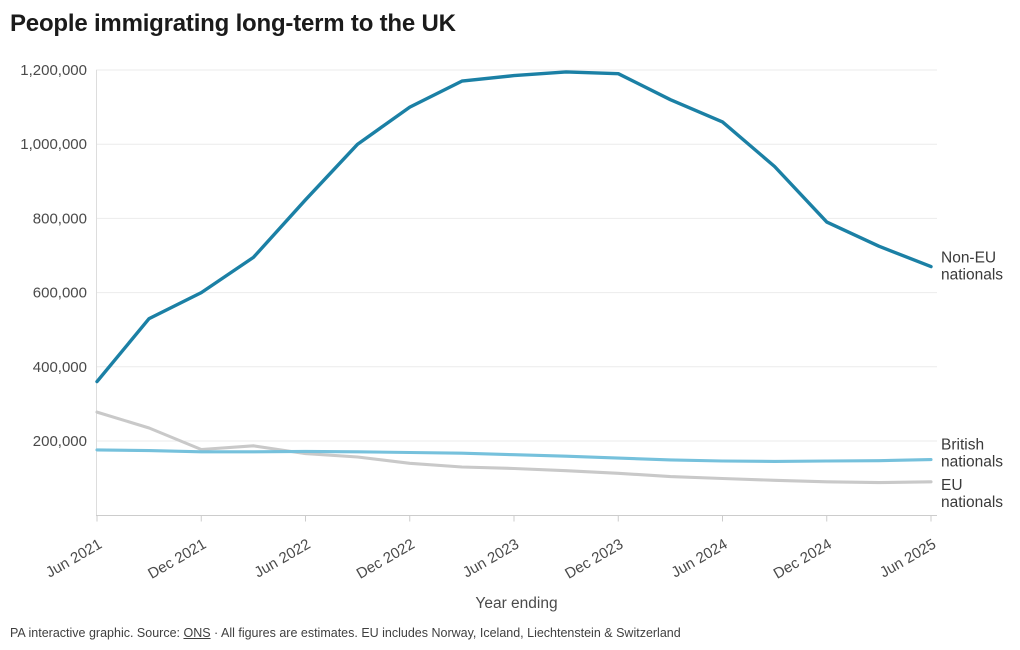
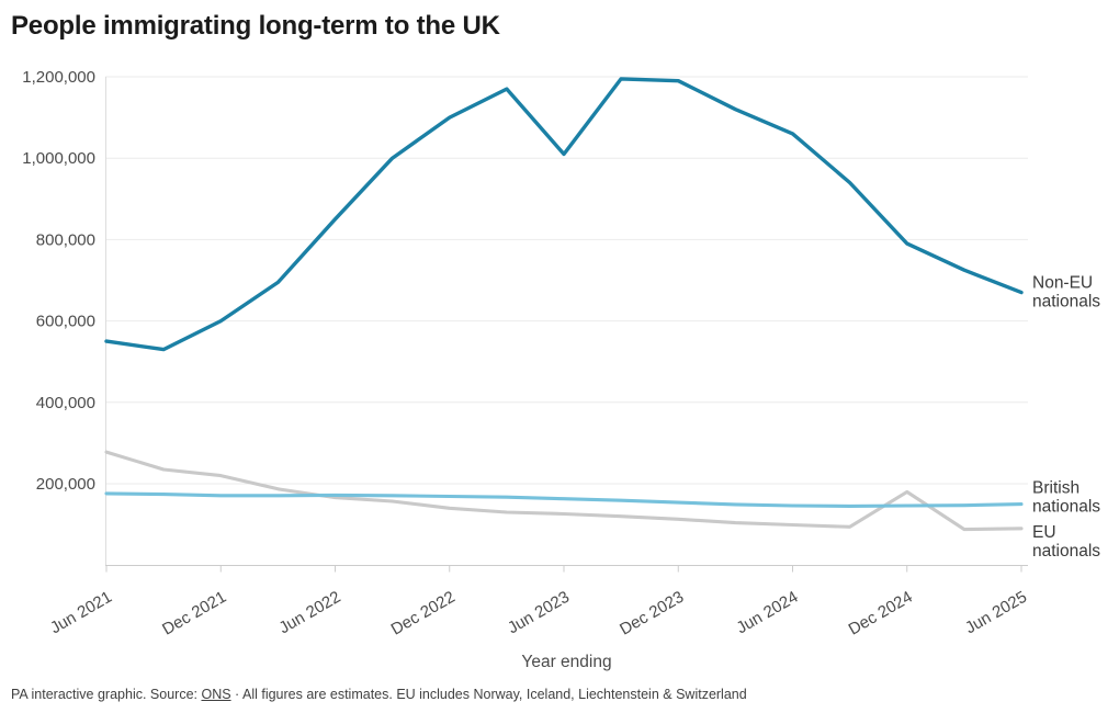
Non-EU nationals/Jun 2021: 360000 -> 550000
EU nationals/Dec 2021: 180000 -> 220000
Non-EU nationals/Jun 2023: 1180000 -> 1010000
EU nationals/Dec 2024: 90000 -> 180000
